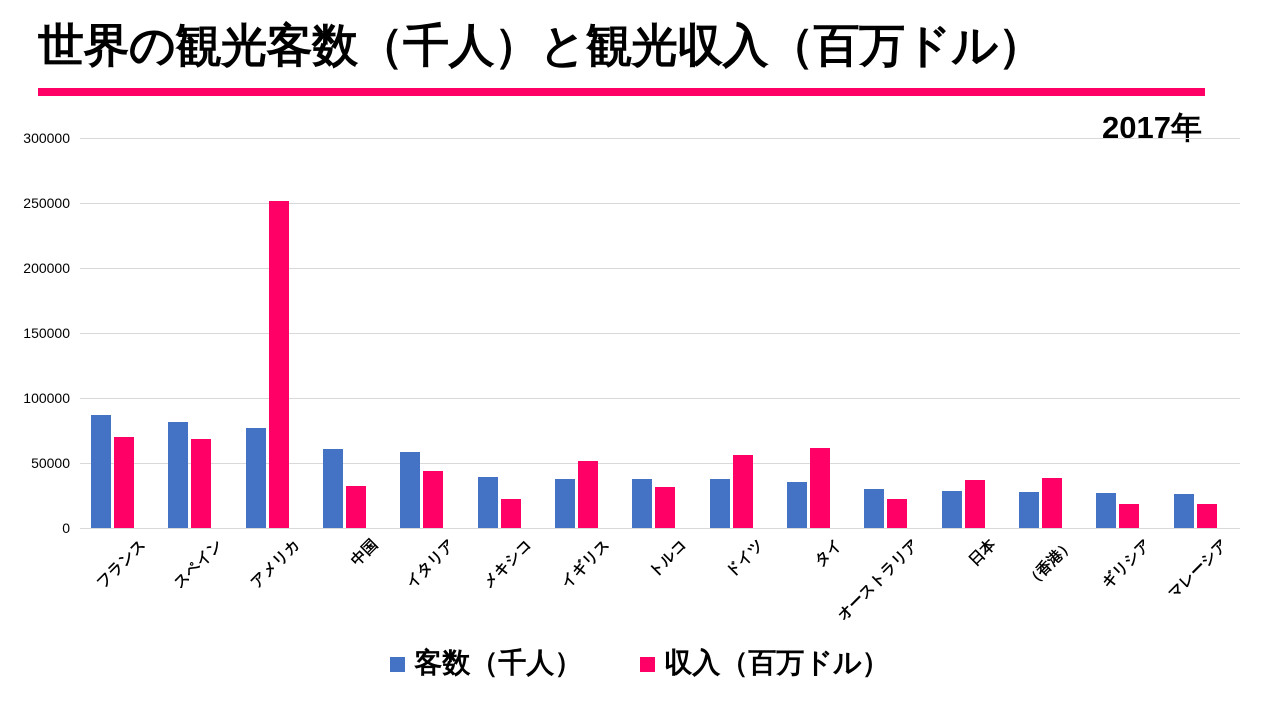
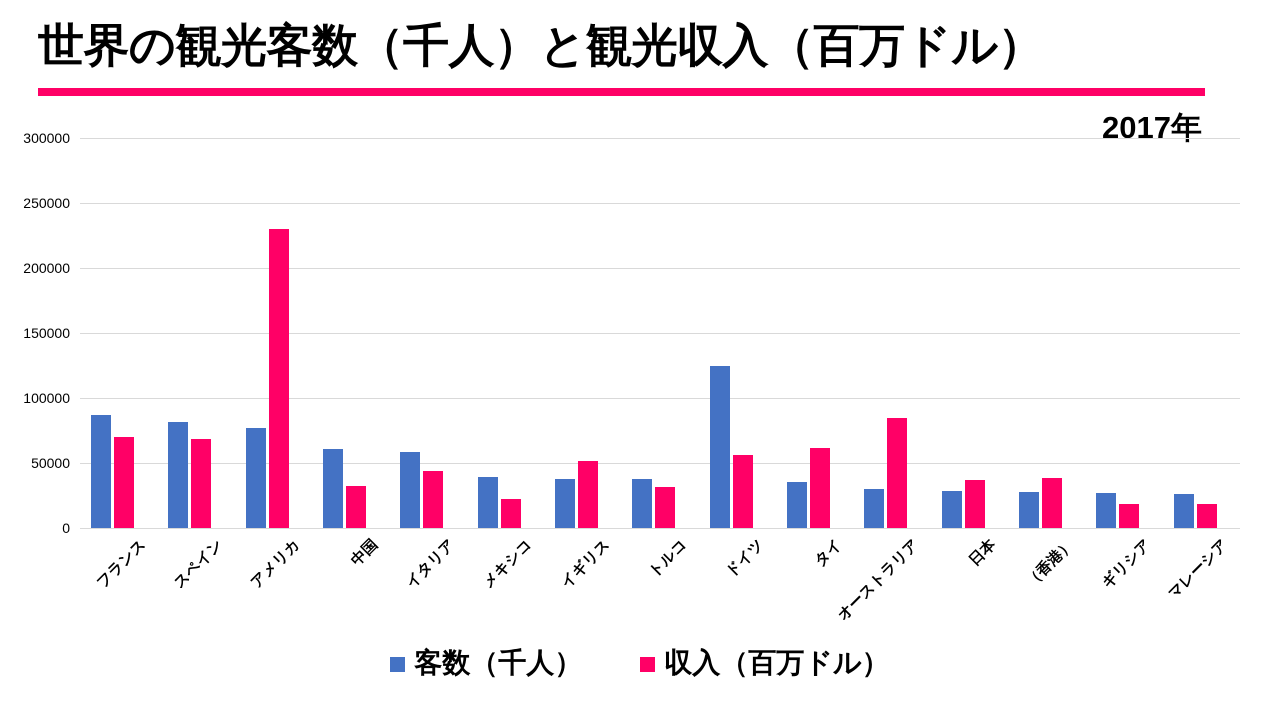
収入（百万ドル）/アメリカ: 251000 -> 230000
客数（千人）/ドイツ: 38000 -> 125000
収入（百万ドル）/オーストラリア: 22000 -> 85000
